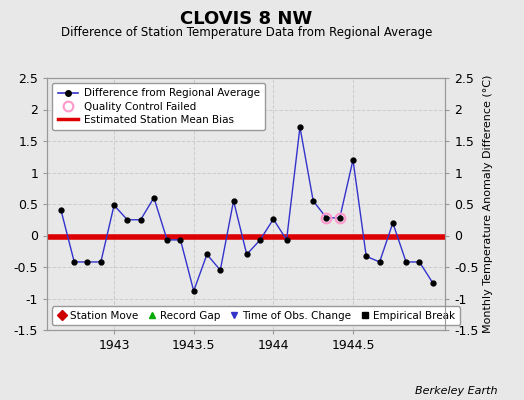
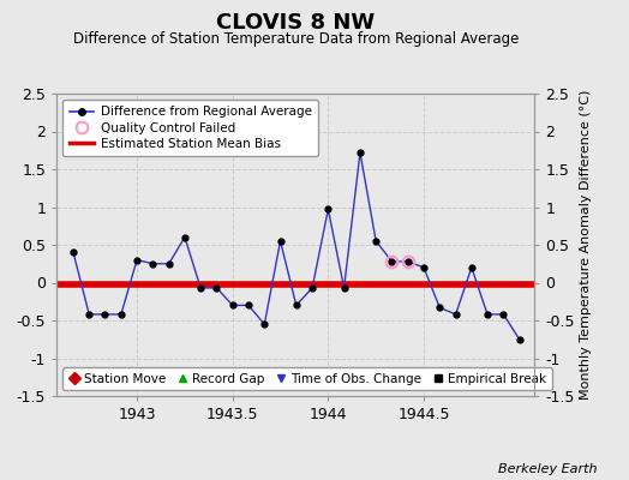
1943: 0.48 -> 0.30
1943.5: -0.88 -> -0.30
1944: 0.26 -> 0.97
1944.5: 1.20 -> 0.20
